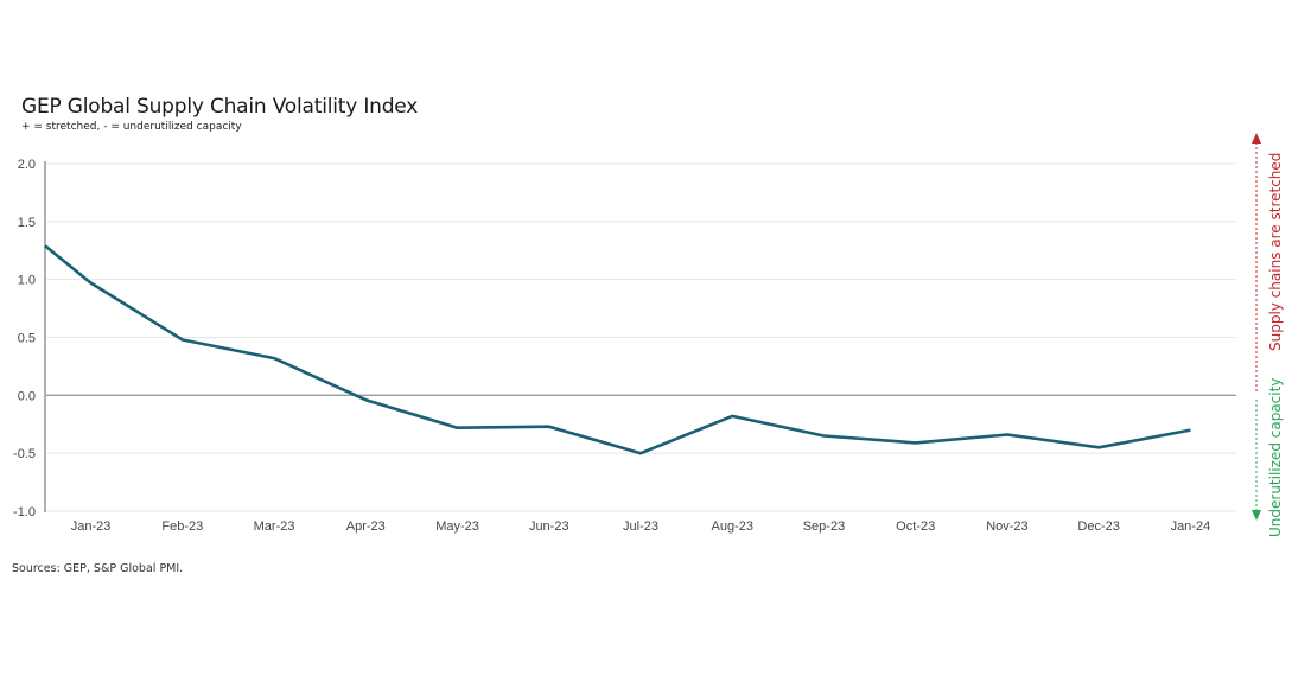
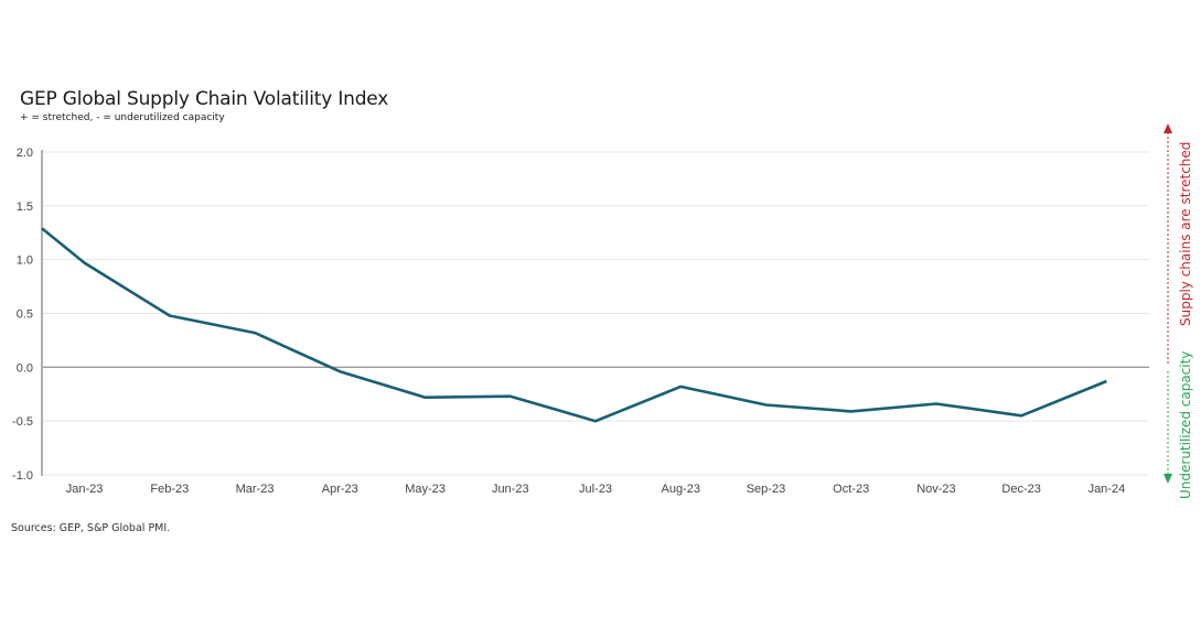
Jan-24: -0.3 -> -0.1
